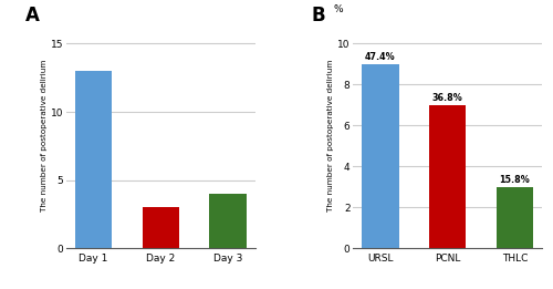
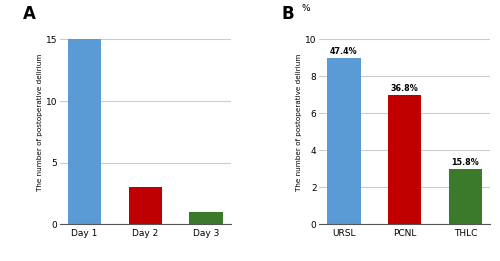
Day 1: 13 -> 15
Day 3: 4 -> 1
